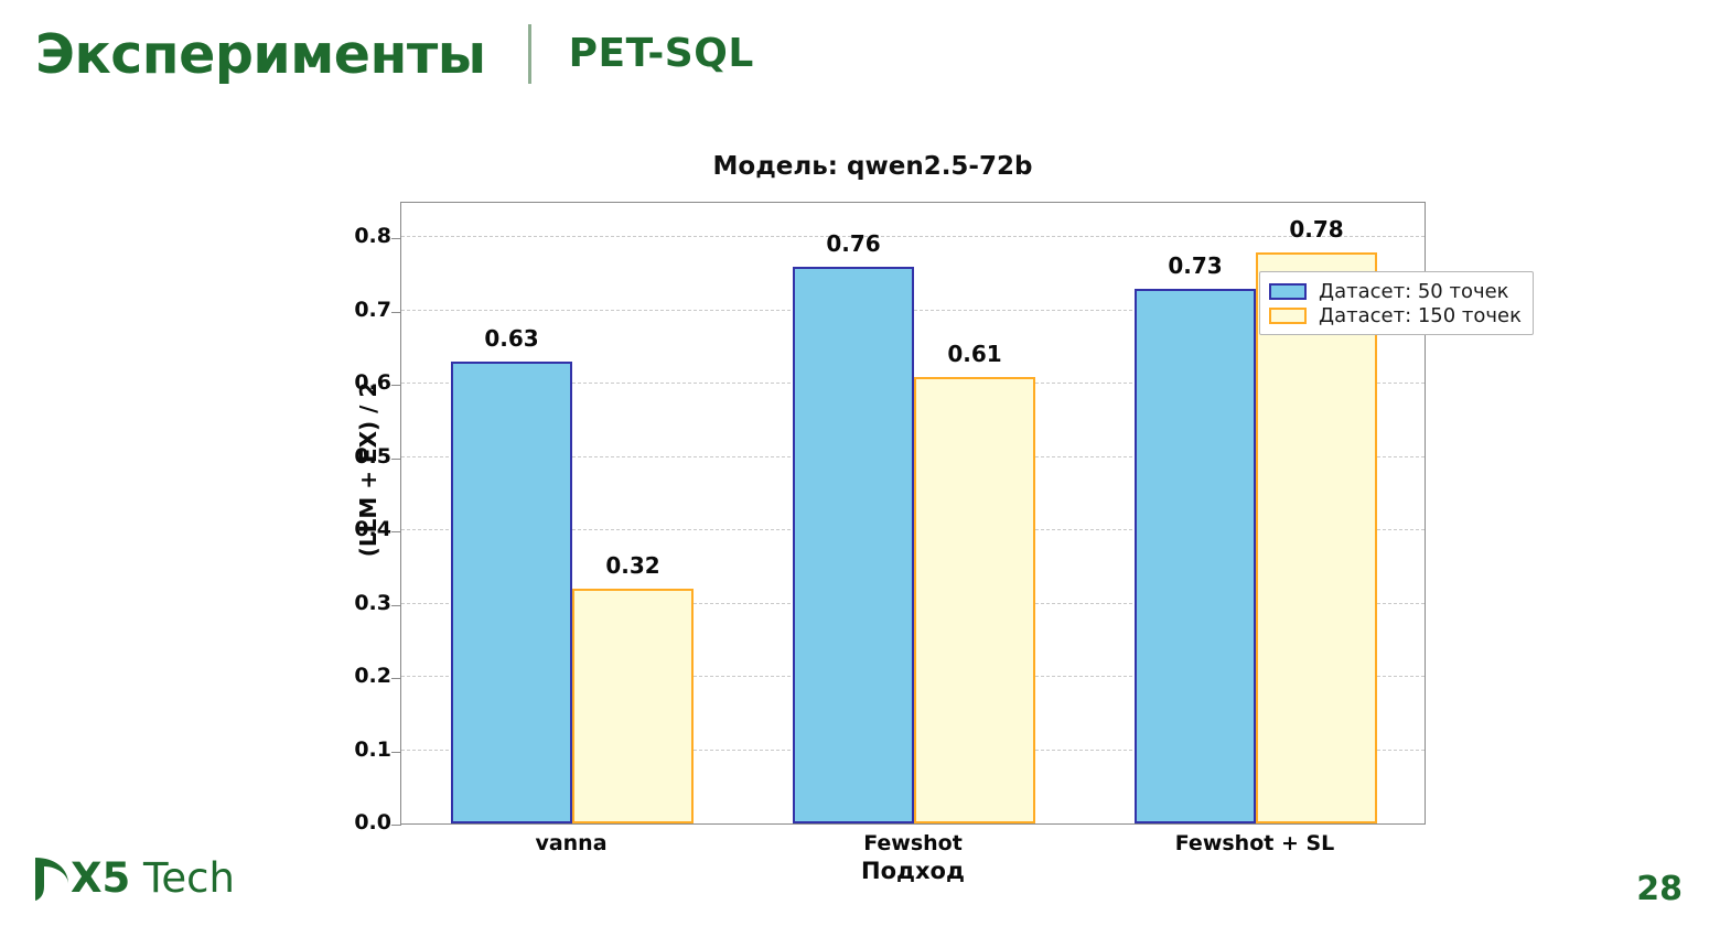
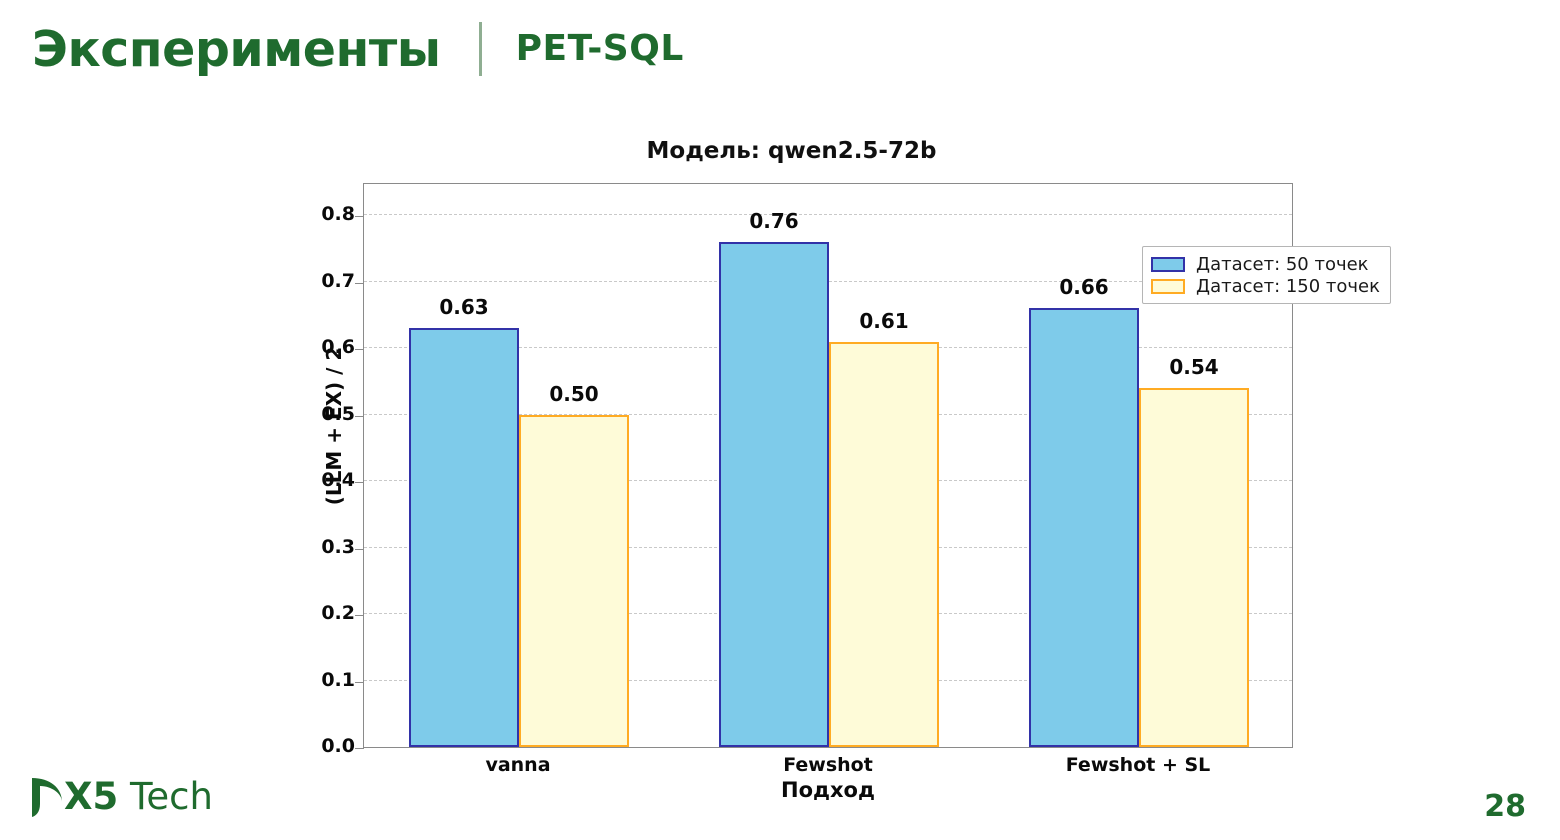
Датасет: 150 точек/vanna: 0.32 -> 0.50
Датасет: 50 точек/Fewshot + SL: 0.73 -> 0.66
Датасет: 150 точек/Fewshot + SL: 0.78 -> 0.54
